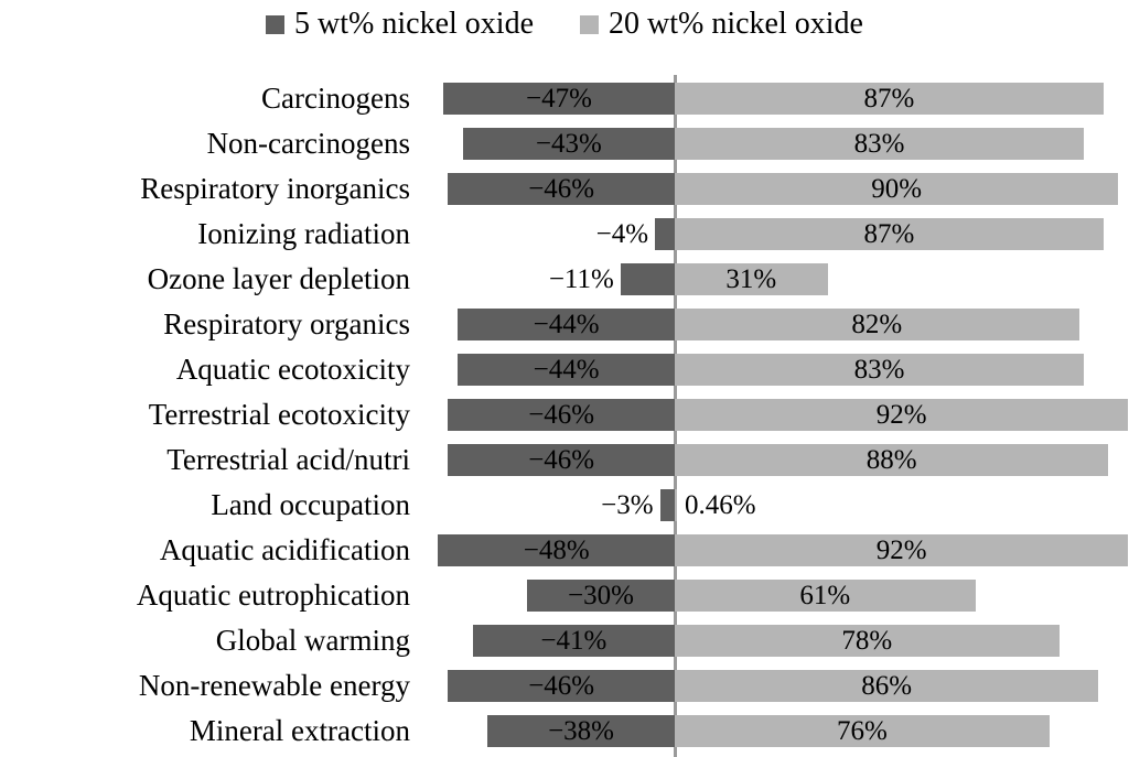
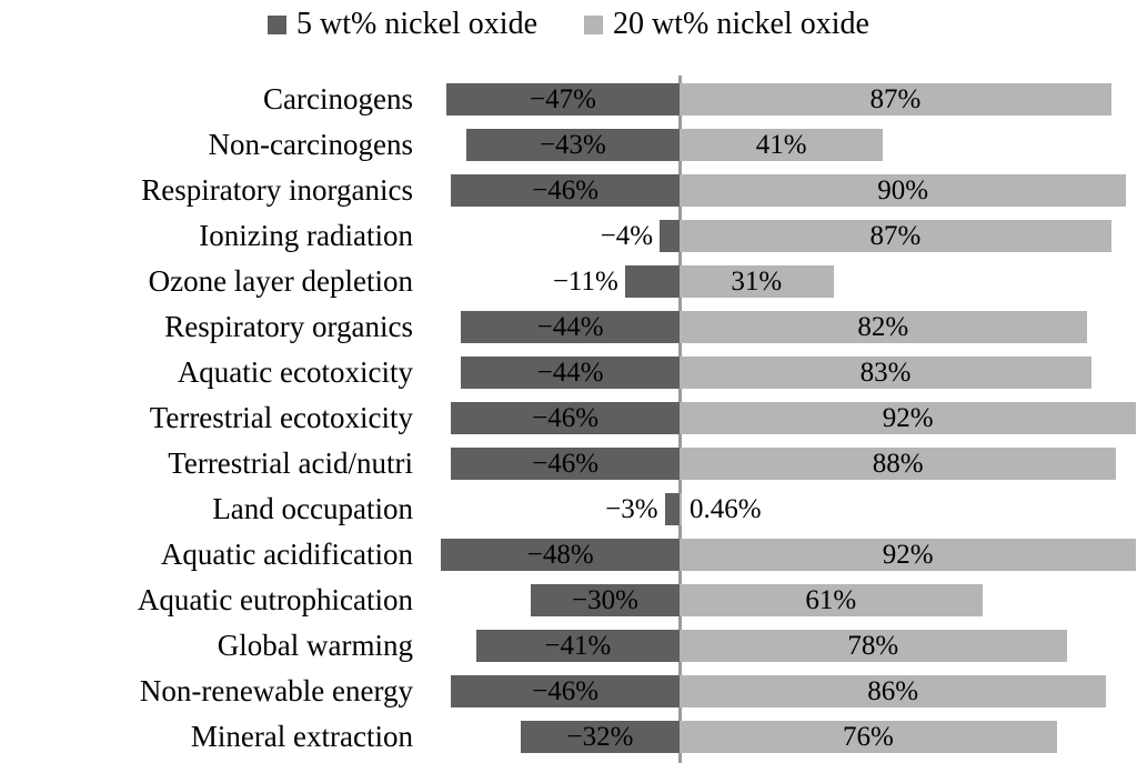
20 wt% nickel oxide/Non-carcinogens: 83% -> 41%
5 wt% nickel oxide/Mineral extraction: −38% -> −32%
